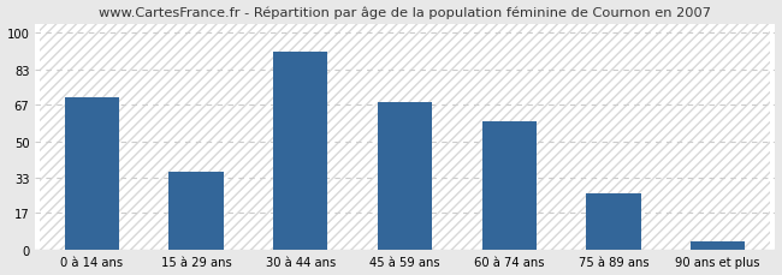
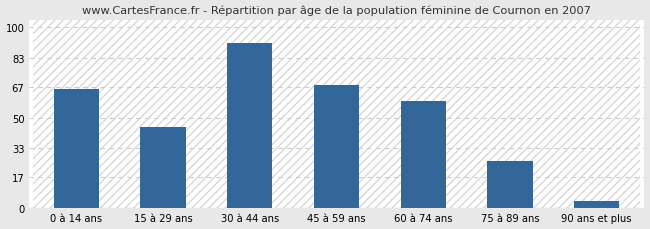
0 à 14 ans: 70 -> 66
15 à 29 ans: 36 -> 45
